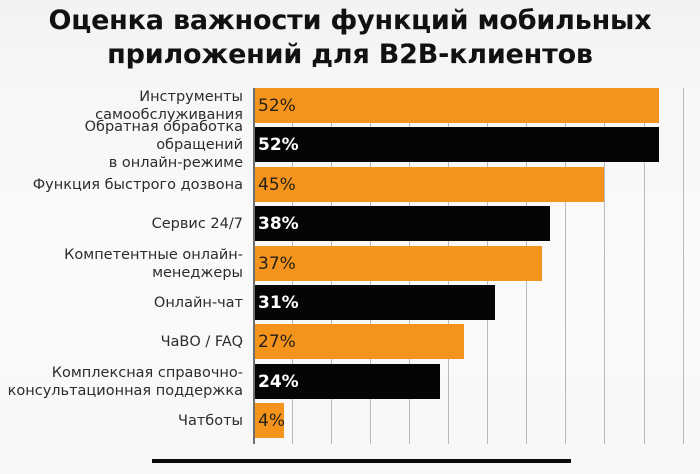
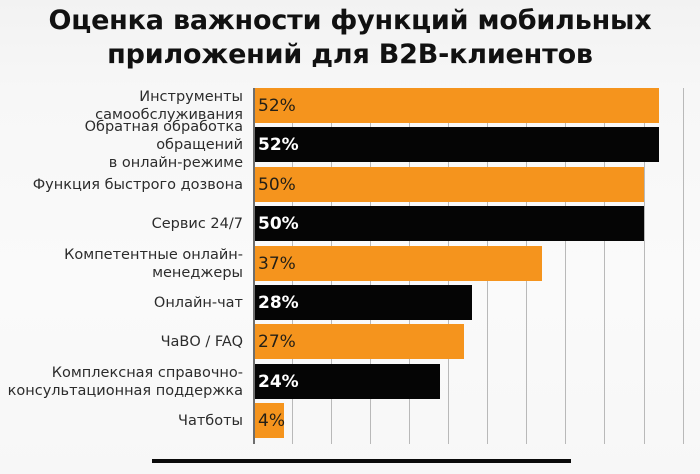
Функция быстрого дозвона: 45% -> 50%
Сервис 24/7: 38% -> 50%
Онлайн-чат: 31% -> 28%
